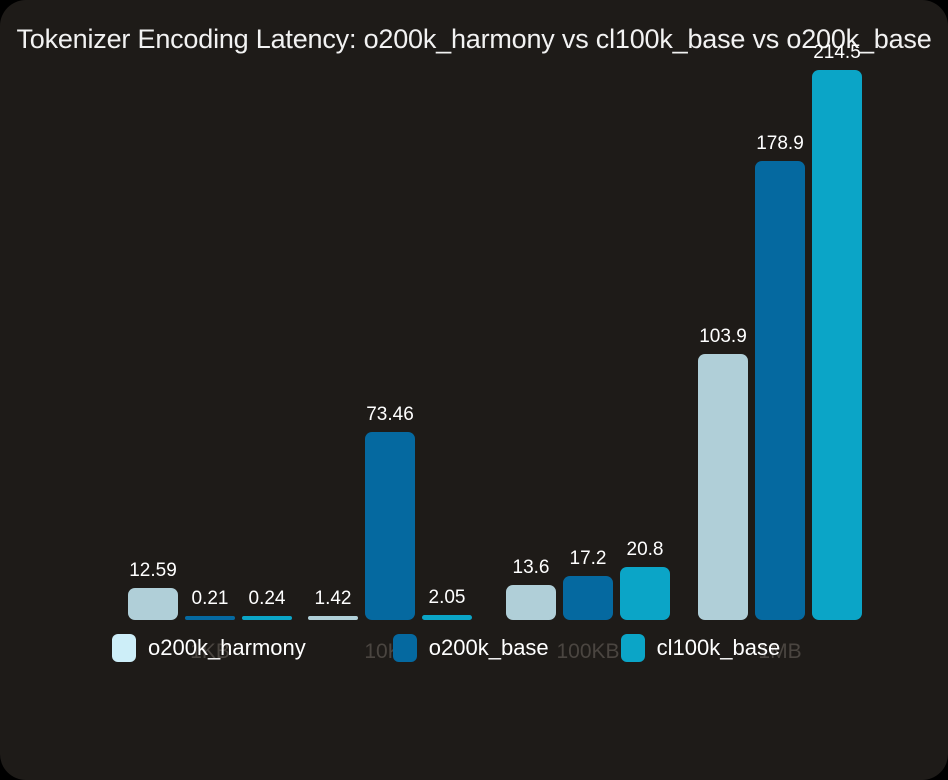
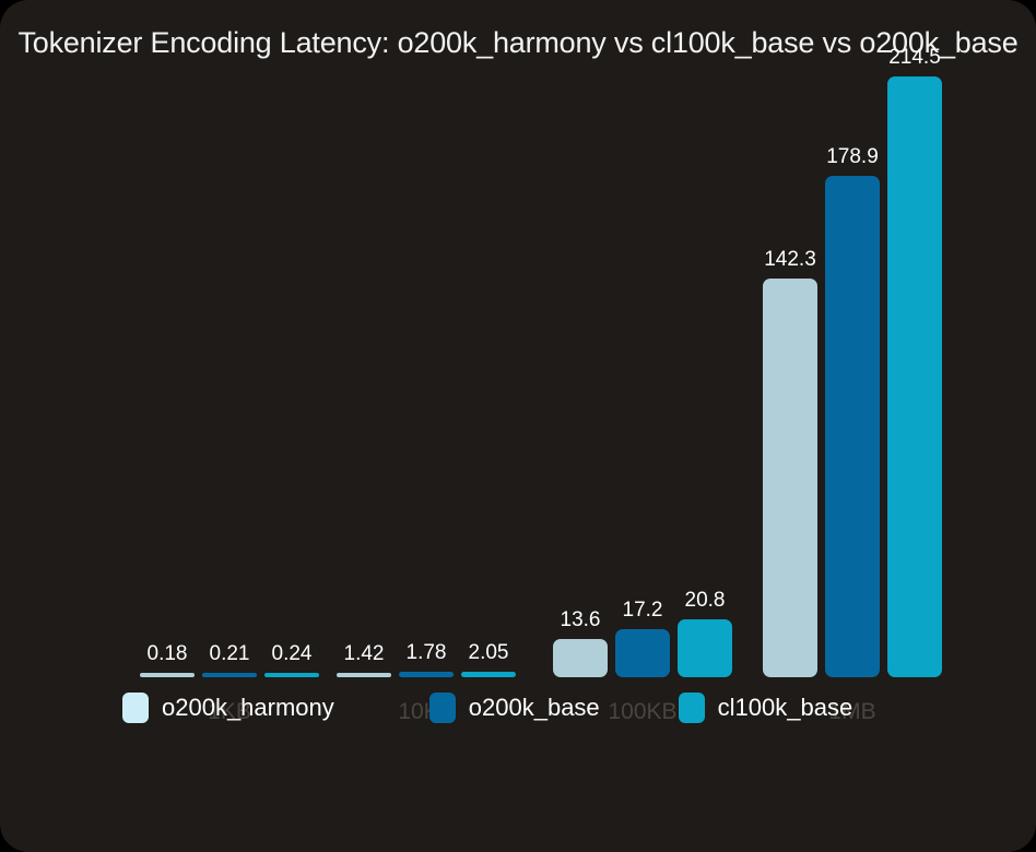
o200k_harmony/1KB: 12.59 -> 0.18
o200k_base/10KB: 73.46 -> 1.78
o200k_harmony/1MB: 103.9 -> 142.3
